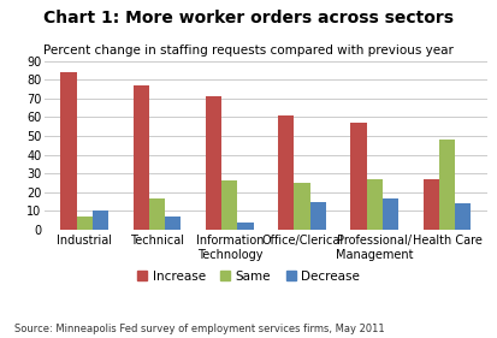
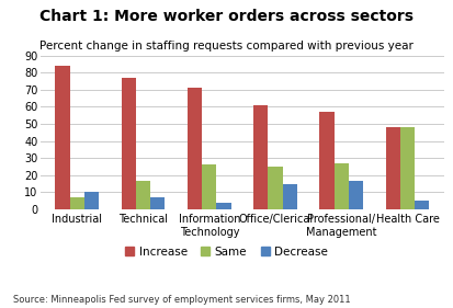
Increase/Health Care: 27 -> 48
Decrease/Health Care: 14 -> 5
